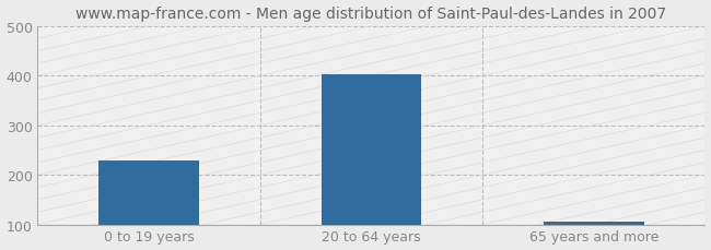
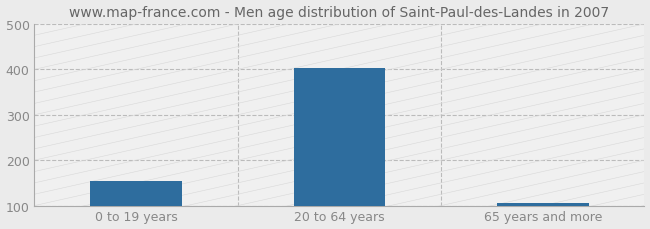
0 to 19 years: 230 -> 155
